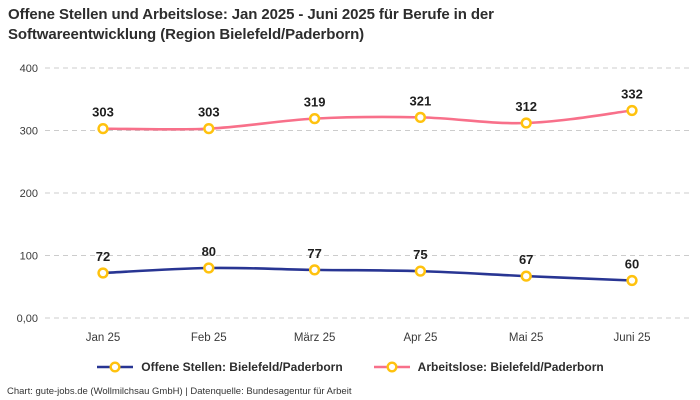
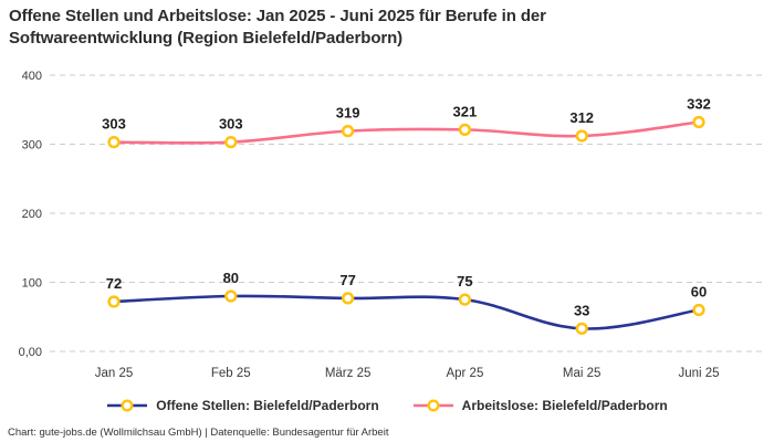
Offene Stellen: Bielefeld/Paderborn/Mai 25: 67 -> 33
